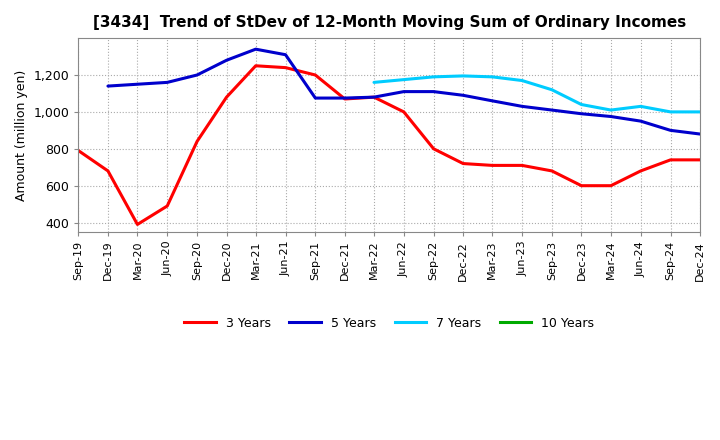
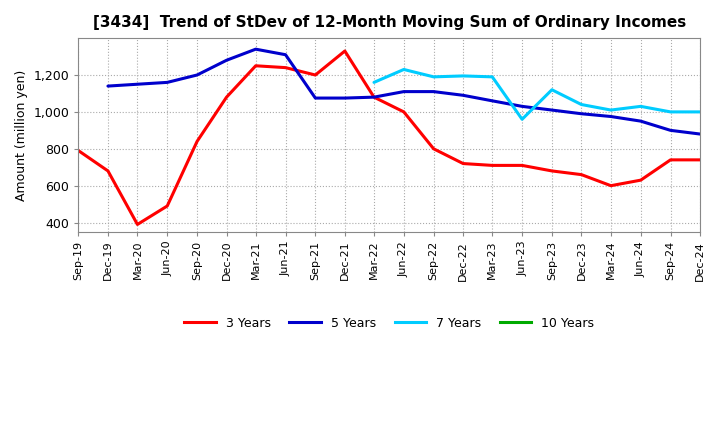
3 Years/Dec-21: 1,070 -> 1,330
7 Years/Jun-22: 1,180 -> 1,230
7 Years/Jun-23: 1,170 -> 960
3 Years/Dec-23: 600 -> 660
3 Years/Jun-24: 680 -> 630
